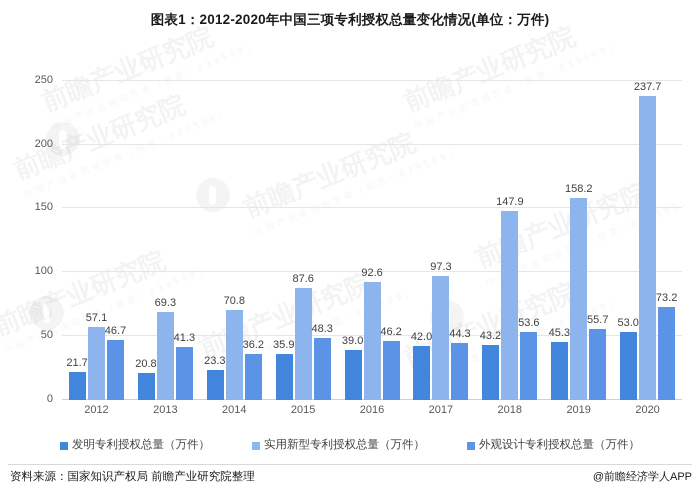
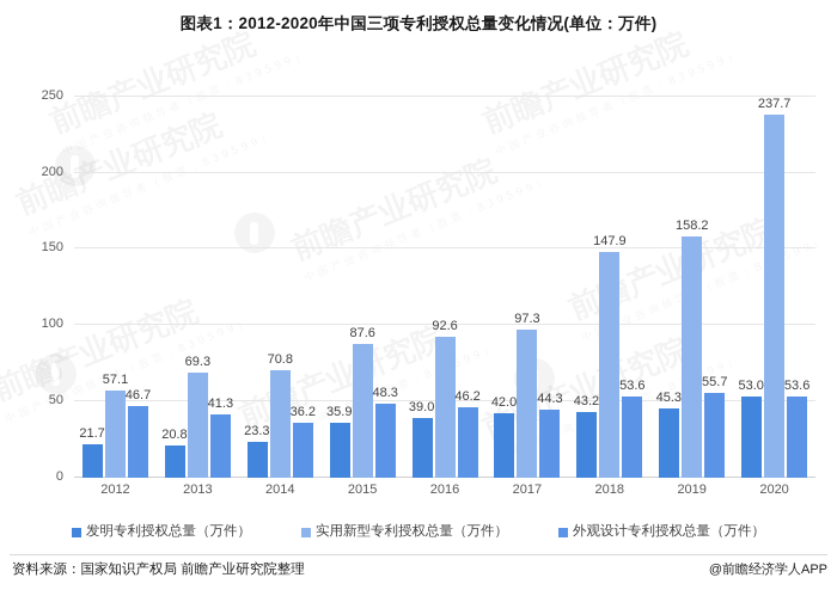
外观设计专利授权总量（万件）/2020: 73.2 -> 53.6
